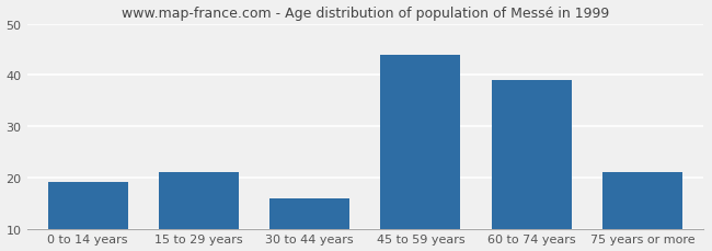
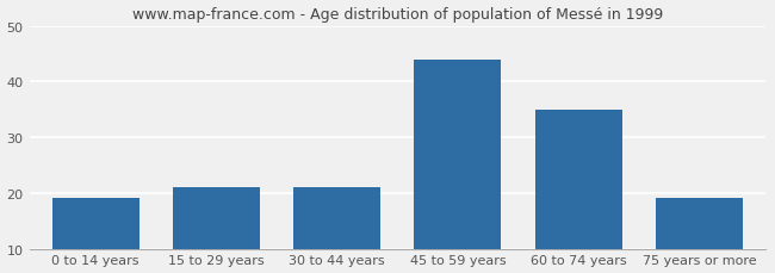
30 to 44 years: 16 -> 21
60 to 74 years: 39 -> 35
75 years or more: 21 -> 19
